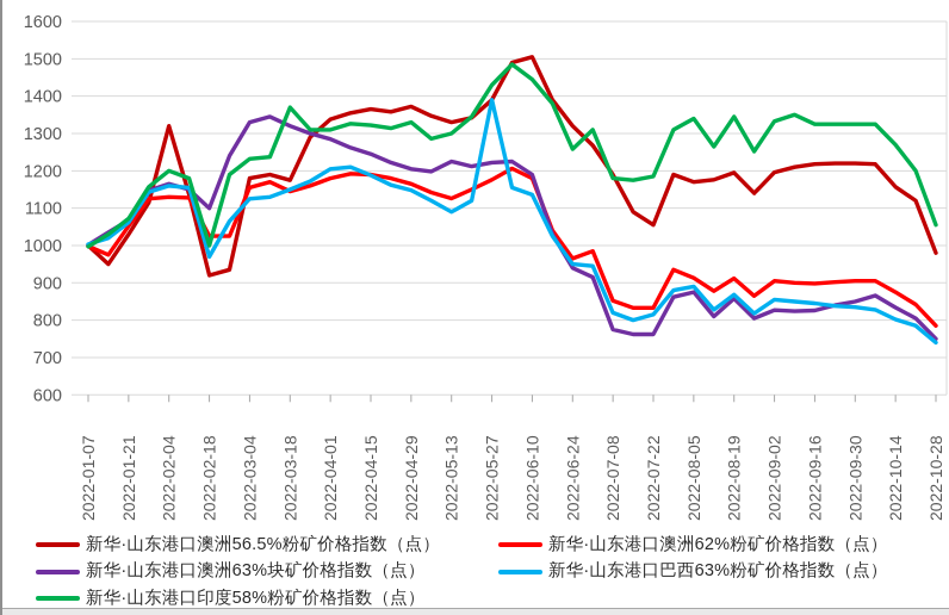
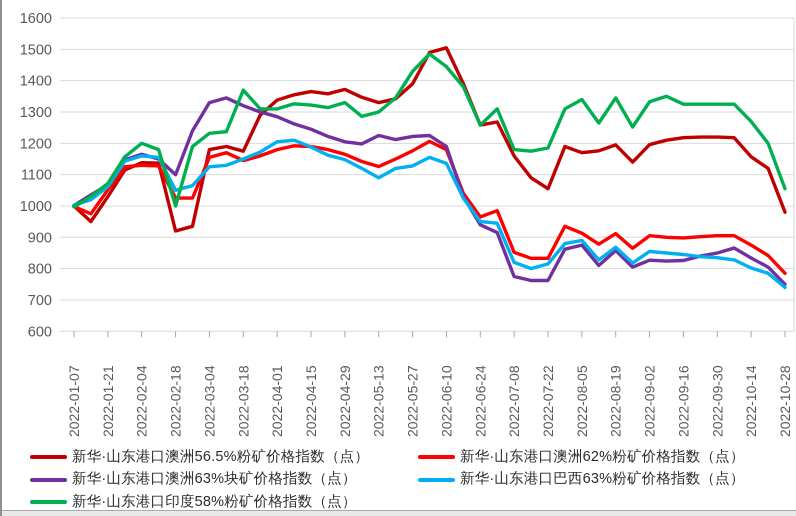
新华·山东港口澳洲56.5%粉矿价格指数（点）/2022-02-04: 1320 -> 1140
新华·山东港口巴西63%粉矿价格指数（点）/2022-02-18: 970 -> 1050
新华·山东港口巴西63%粉矿价格指数（点）/2022-05-27: 1390 -> 1130
新华·山东港口澳洲56.5%粉矿价格指数（点）/2022-06-24: 1320 -> 1260
新华·山东港口澳洲56.5%粉矿价格指数（点）/2022-07-08: 1190 -> 1160
